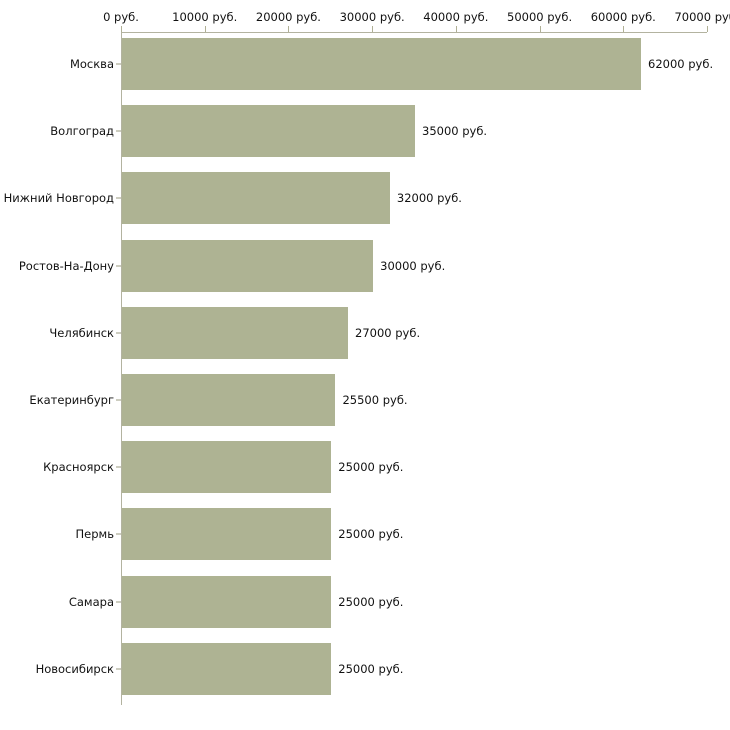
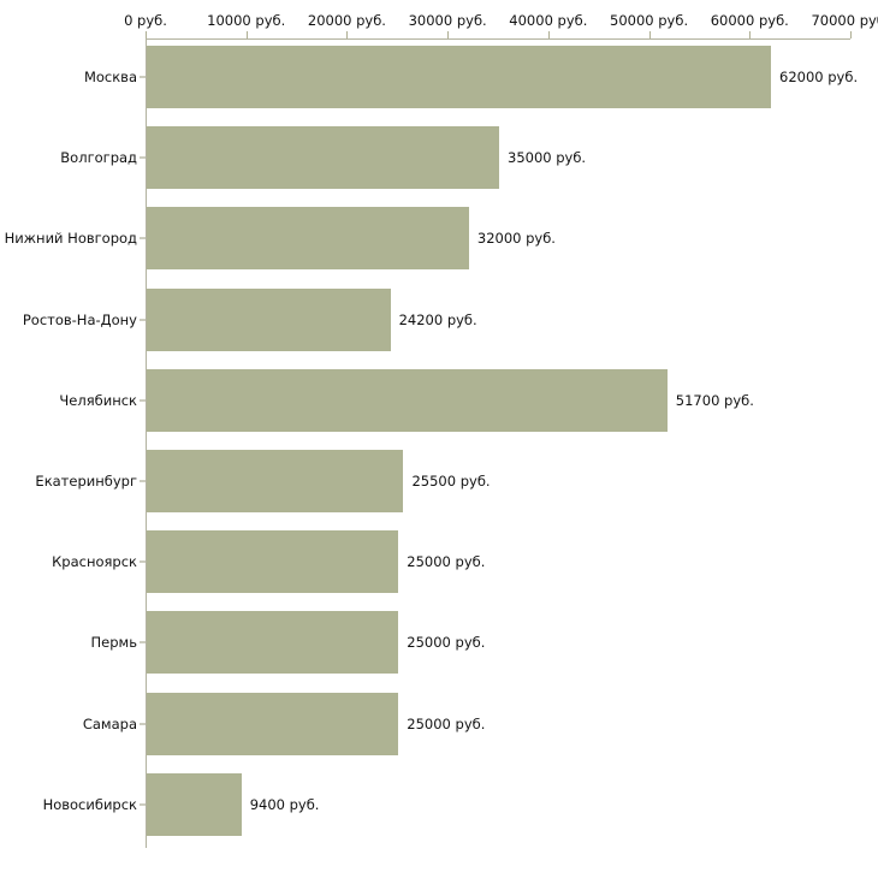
Ростов-На-Дону: 30000 -> 24200
Челябинск: 27000 -> 51700
Новосибирск: 25000 -> 9400
